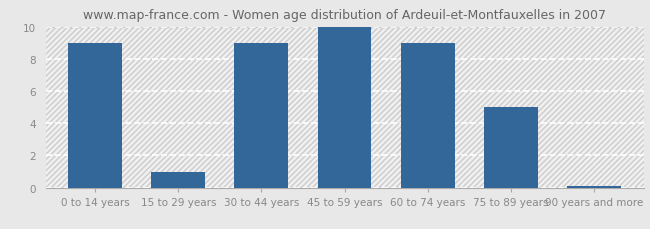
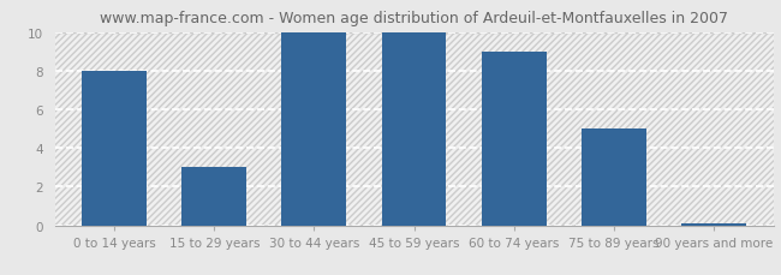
0 to 14 years: 9.0 -> 8.0
15 to 29 years: 1.0 -> 3.0
30 to 44 years: 9.0 -> 10.0
